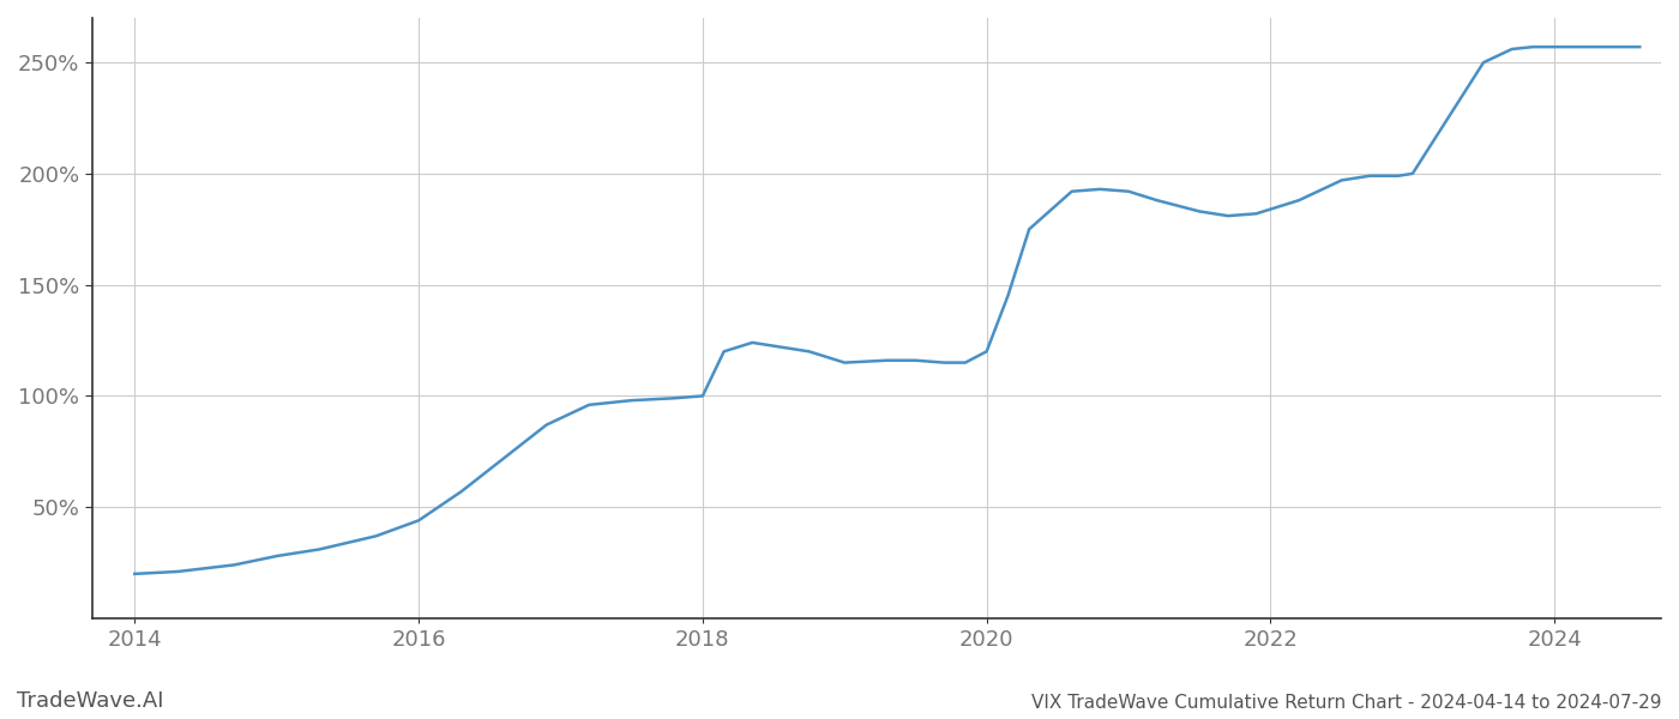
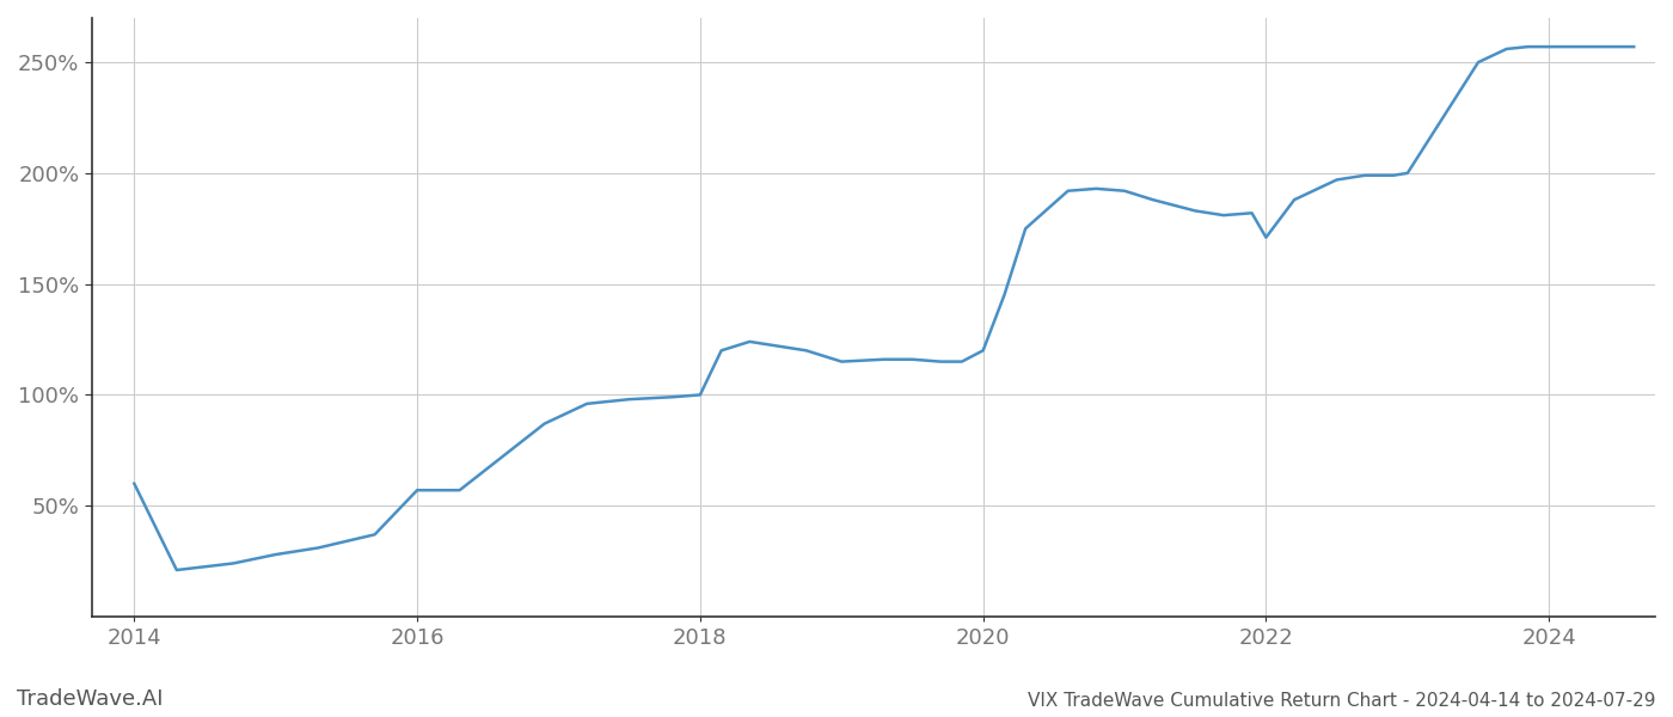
2014: 20% -> 60%
2016: 44% -> 57%
2022: 184% -> 171%
